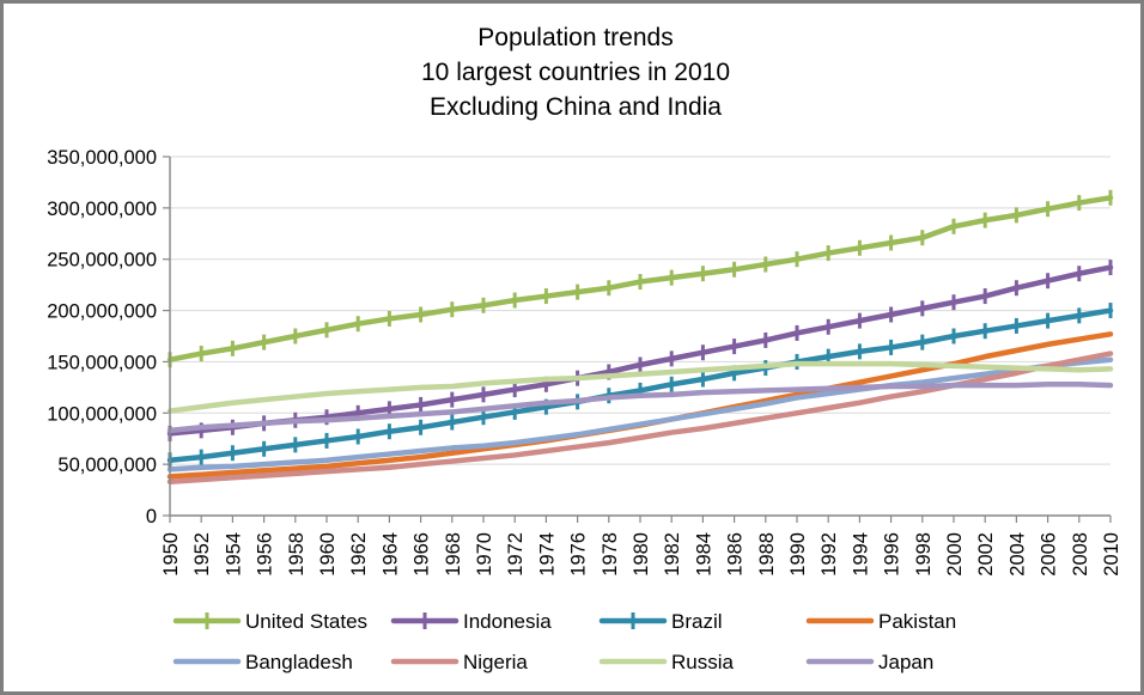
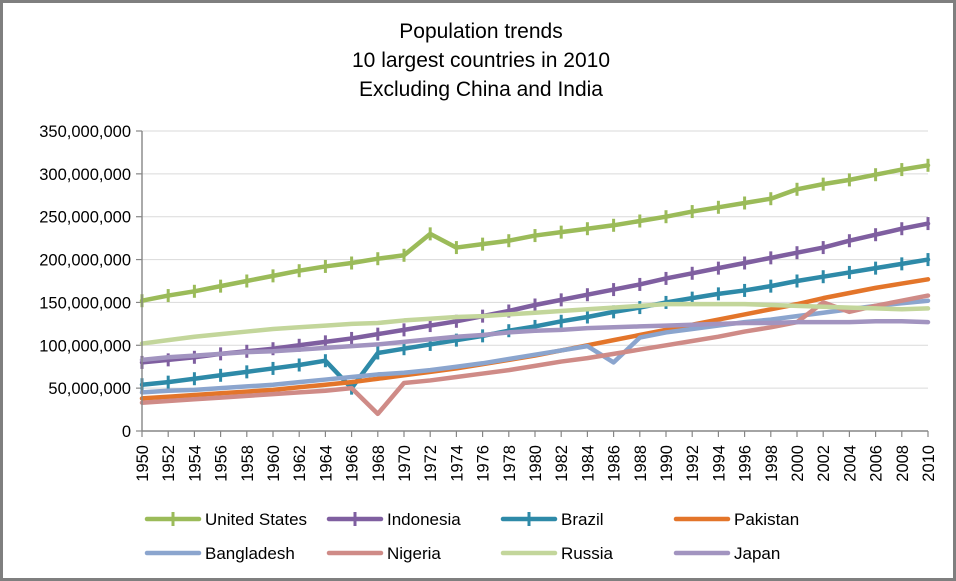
Brazil/1966: 90000000 -> 50000000
Nigeria/1968: 50000000 -> 20000000
United States/1972: 210000000 -> 230000000
Bangladesh/1986: 100000000 -> 80000000
Nigeria/2002: 130000000 -> 150000000
